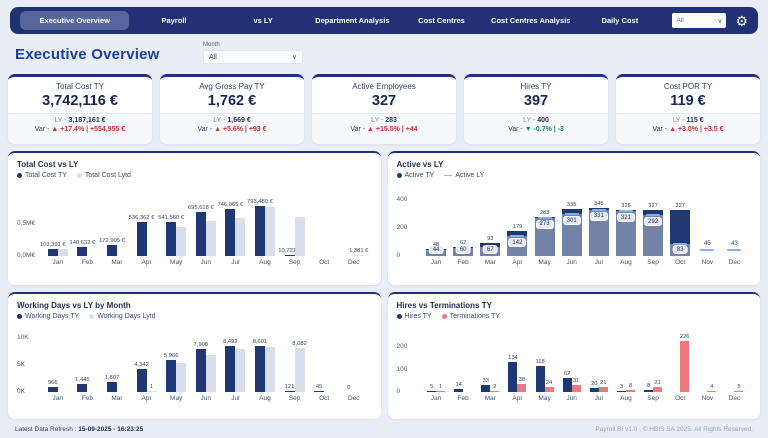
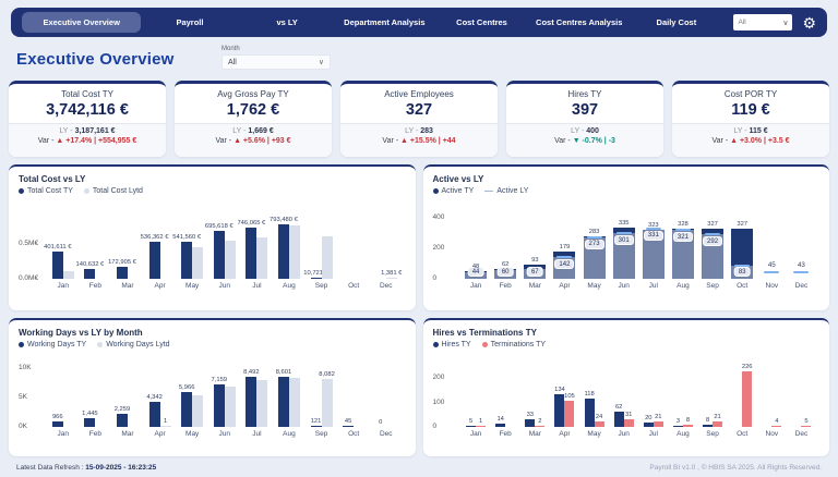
Total Cost vs LY/Total Cost TY/Jan: 103,391 -> 401,611
Active vs LY/Active TY/Jul: 345 -> 323
Working Days vs LY by Month/Working Days TY/Mar: 1,807 -> 2,259
Working Days vs LY by Month/Working Days TY/Jun: 7,908 -> 7,159
Hires vs Terminations TY/Terminations TY/Apr: 38 -> 105
